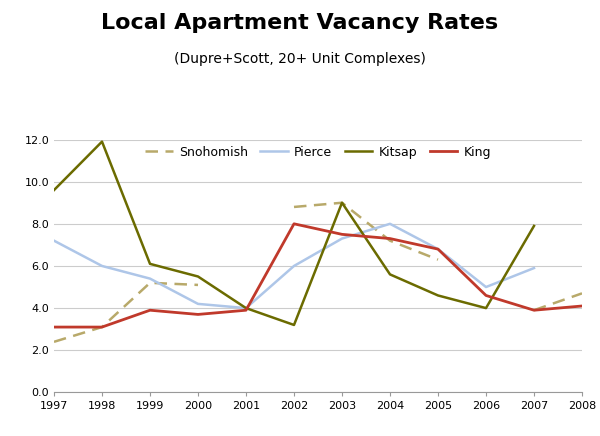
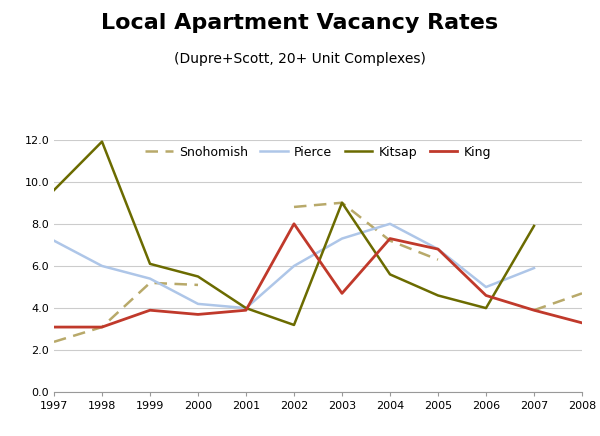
King/2003: 7.5 -> 4.7
King/2008: 4.1 -> 3.3
